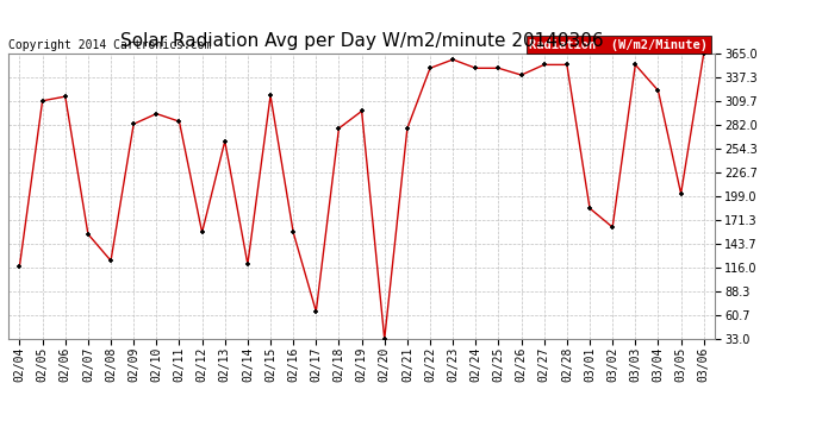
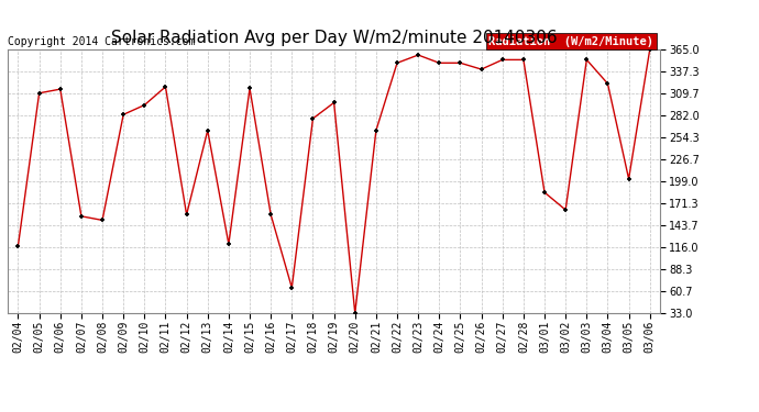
02/08: 124 -> 150
02/11: 286 -> 318
02/21: 278 -> 263
